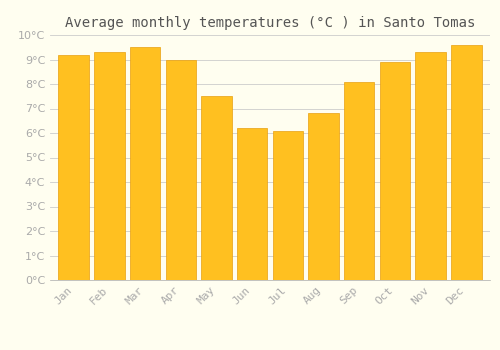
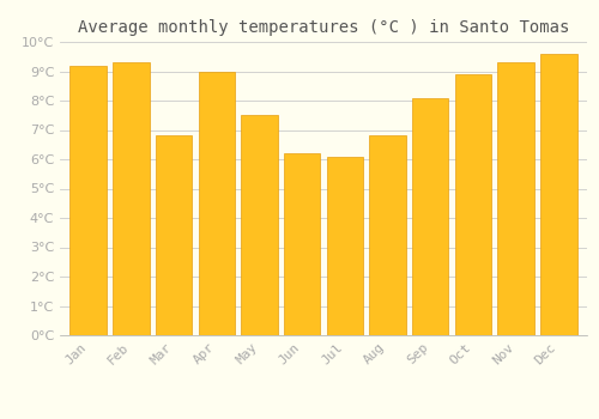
Mar: 9.5°C -> 6.8°C
